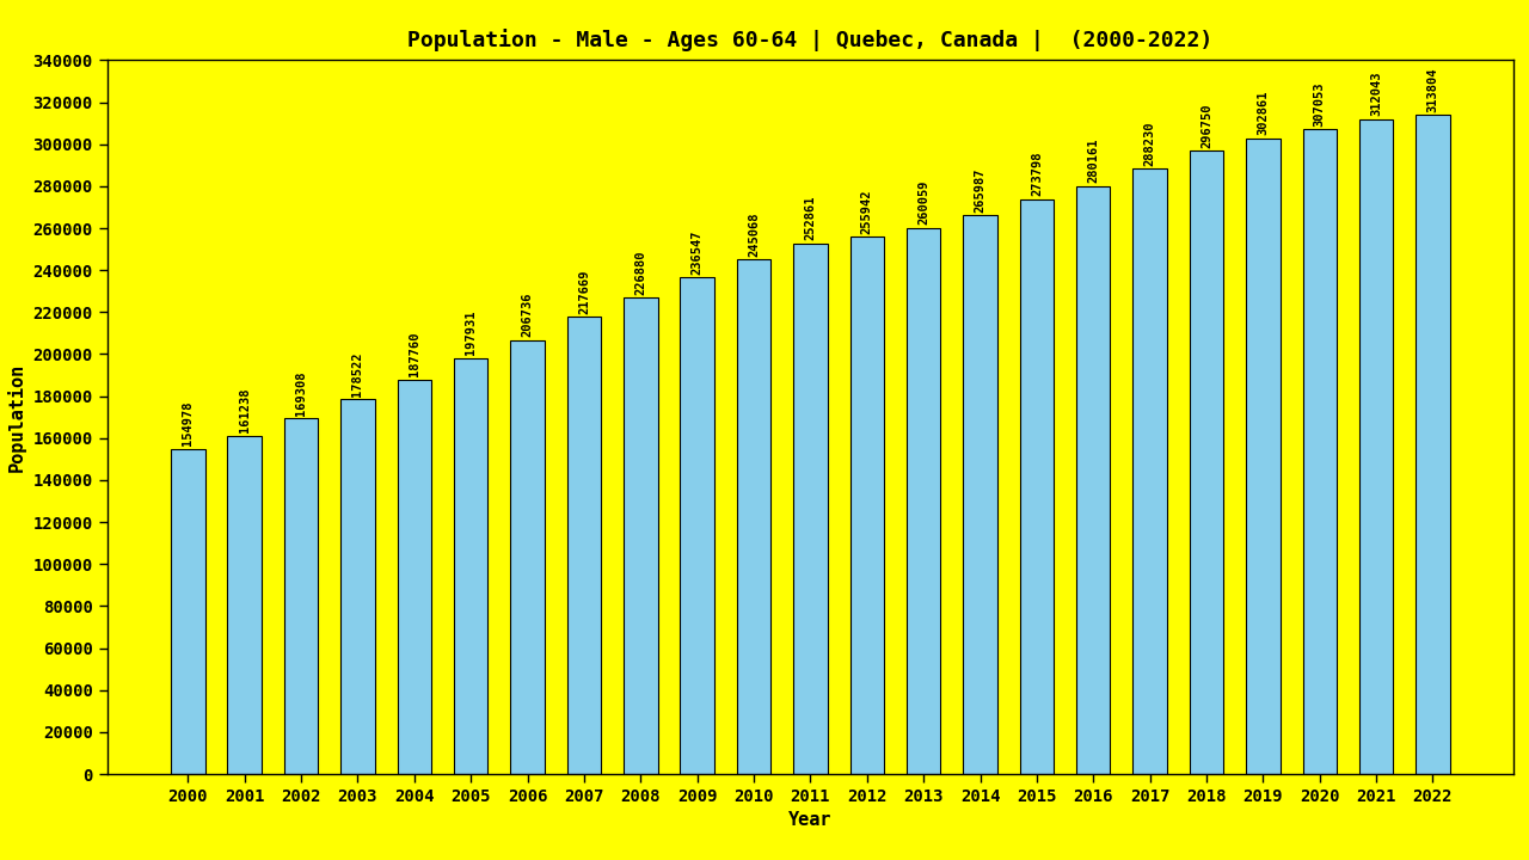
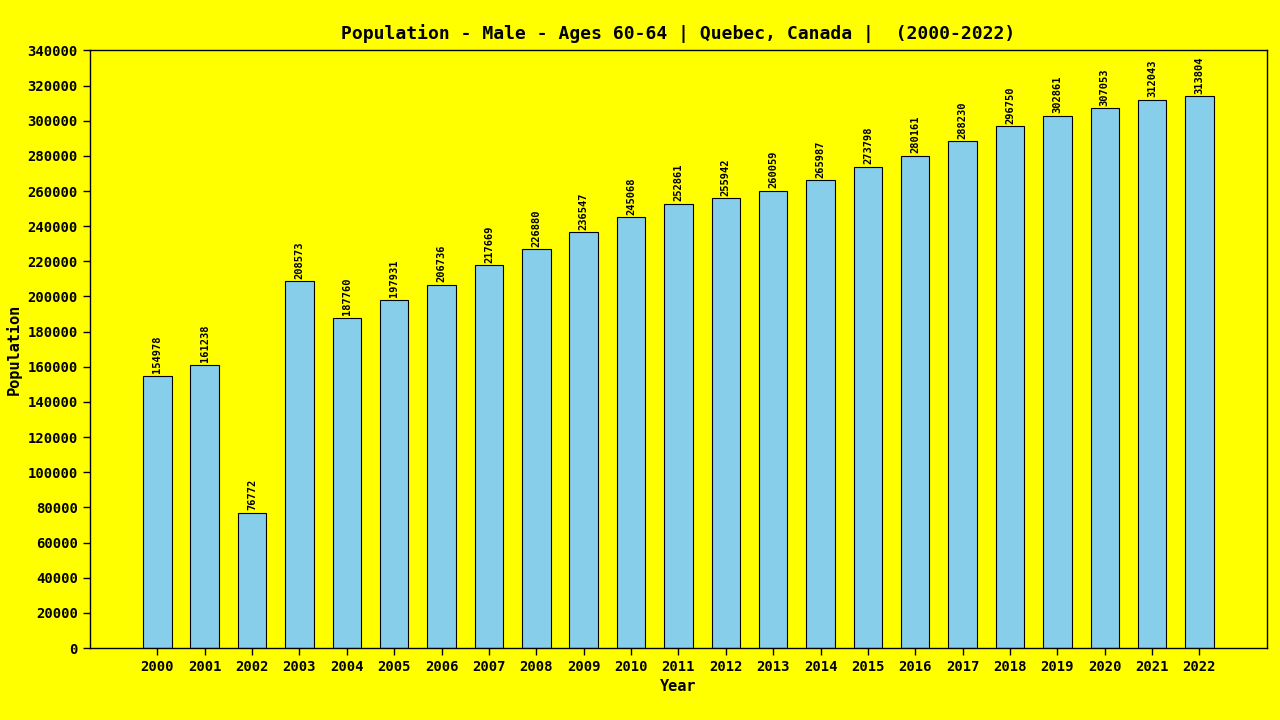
2002: 169308 -> 76772
2003: 178522 -> 208573
